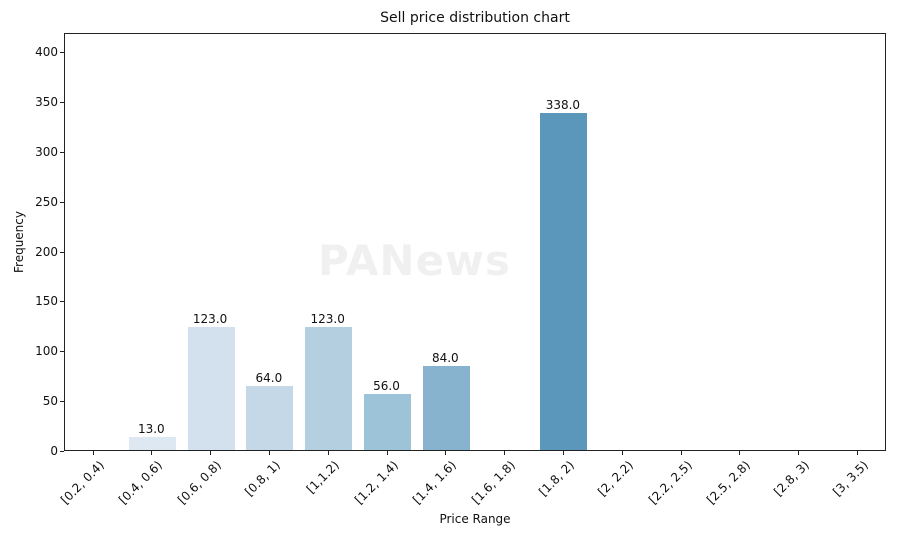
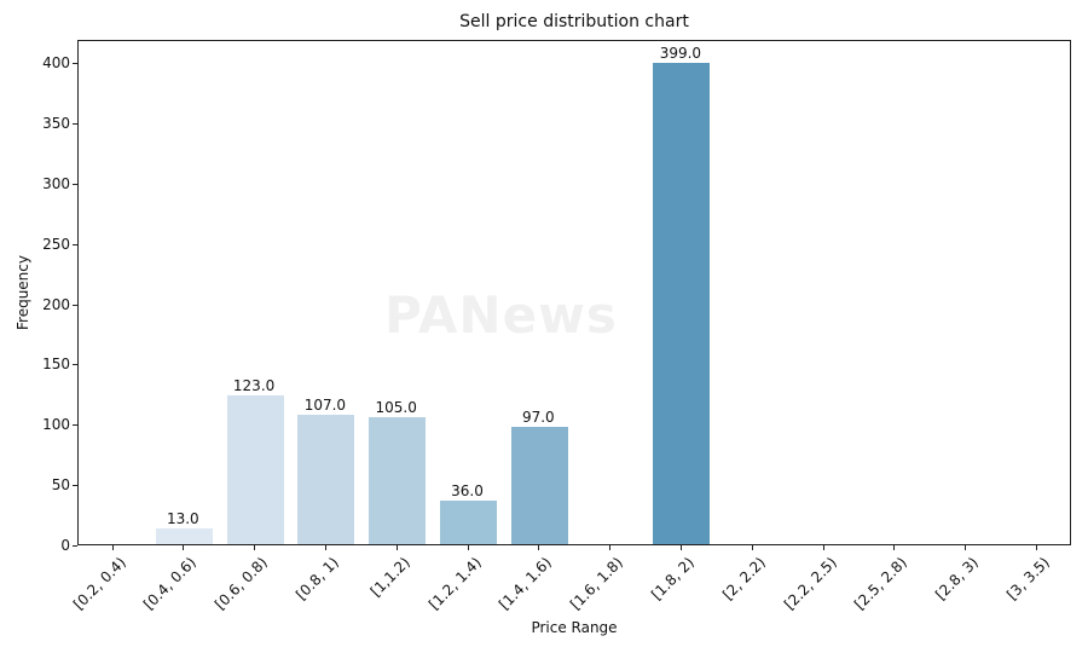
[0.8, 1): 64.0 -> 107.0
[1,1.2): 123.0 -> 105.0
[1.2, 1.4): 56.0 -> 36.0
[1.4, 1.6): 84.0 -> 97.0
[1.8, 2): 338.0 -> 399.0
